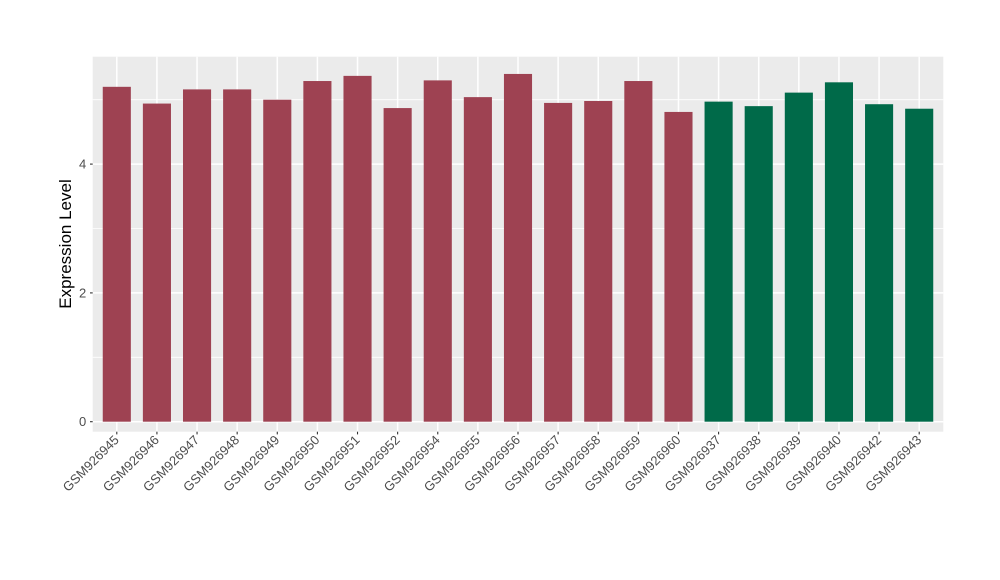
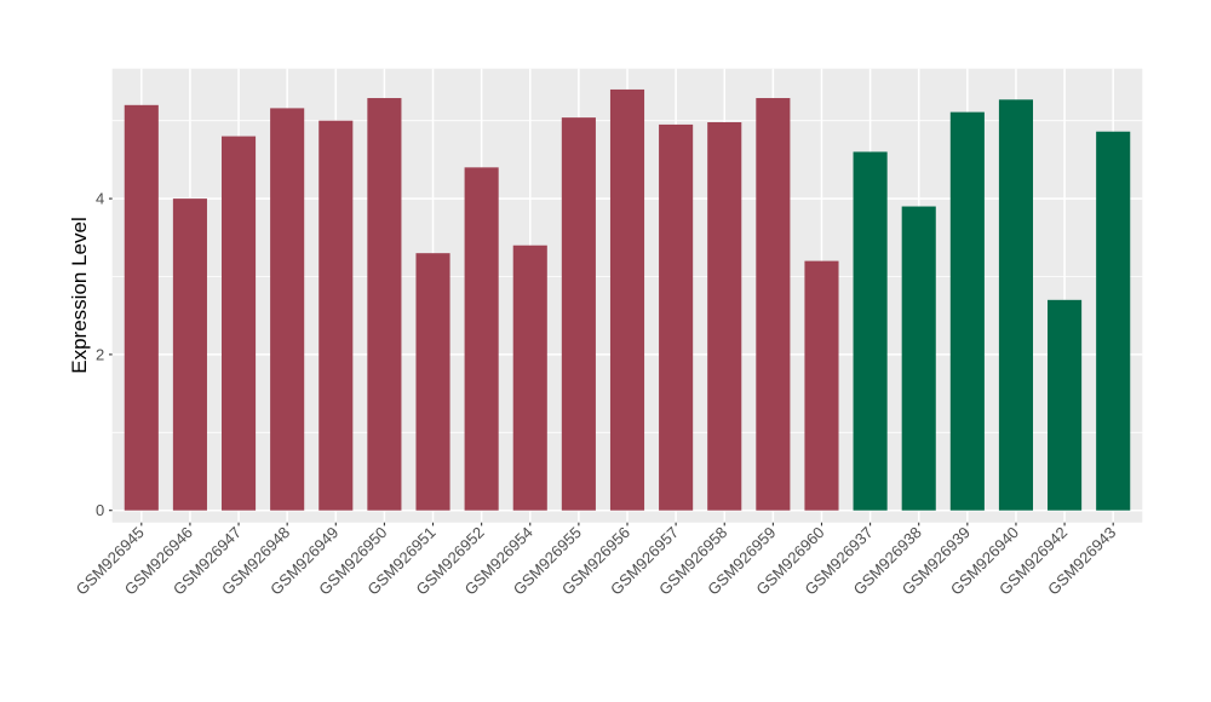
GSM926946: 4.9 -> 4.0
GSM926947: 5.2 -> 4.8
GSM926951: 5.4 -> 3.3
GSM926952: 4.9 -> 4.4
GSM926954: 5.3 -> 3.4
GSM926960: 4.8 -> 3.2
GSM926937: 5.0 -> 4.6
GSM926938: 4.9 -> 3.9
GSM926942: 4.9 -> 2.7
